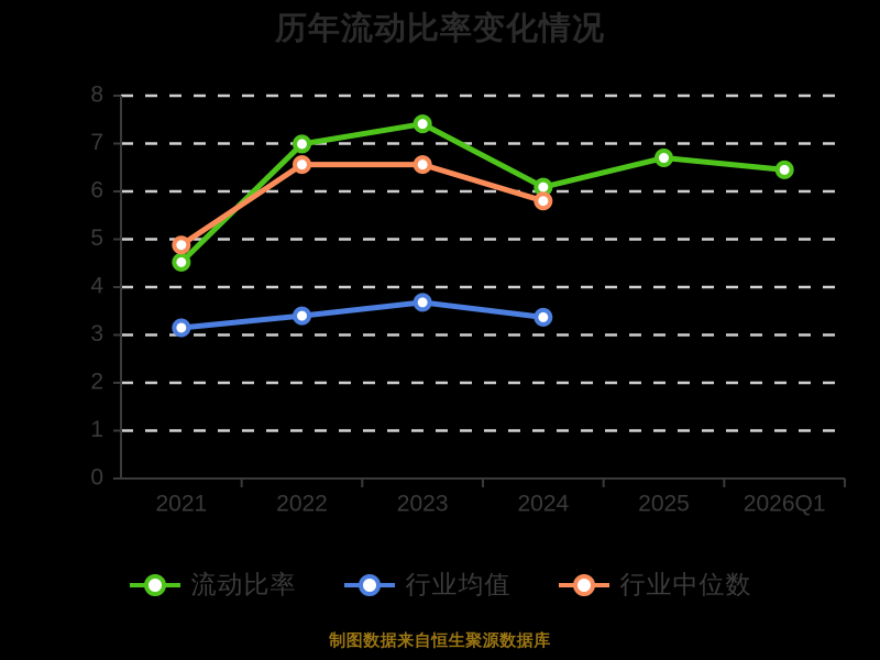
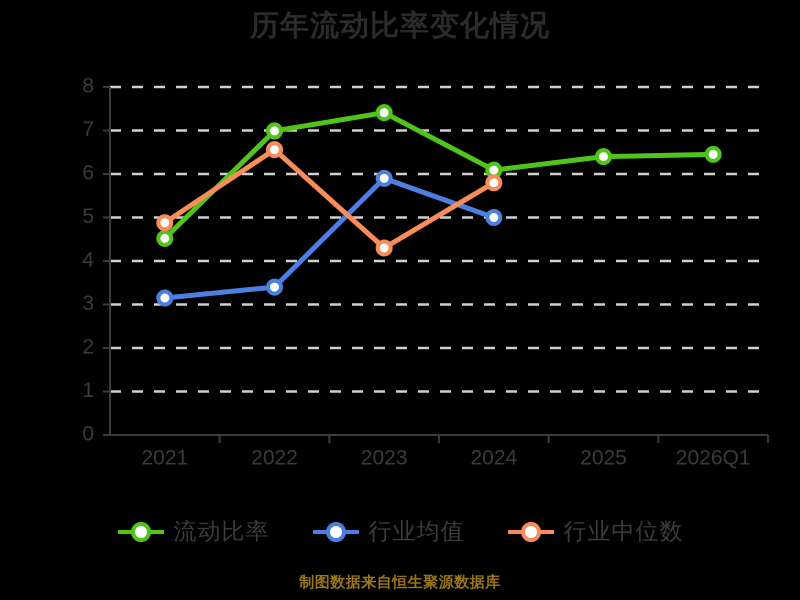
行业均值/2023: 3.7 -> 5.9
行业中位数/2023: 6.6 -> 4.3
行业均值/2024: 3.4 -> 5.0
流动比率/2025: 6.7 -> 6.4
